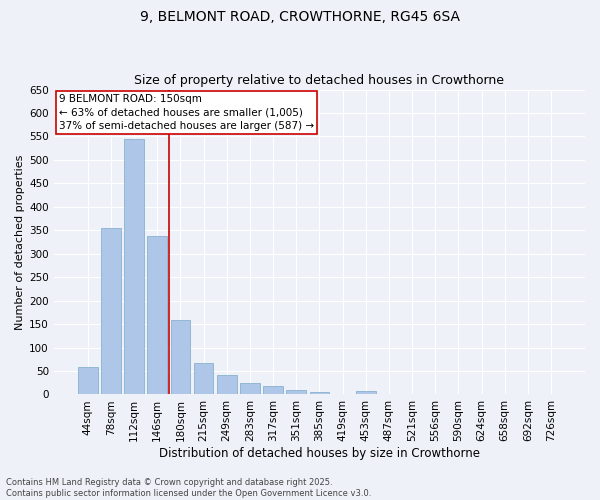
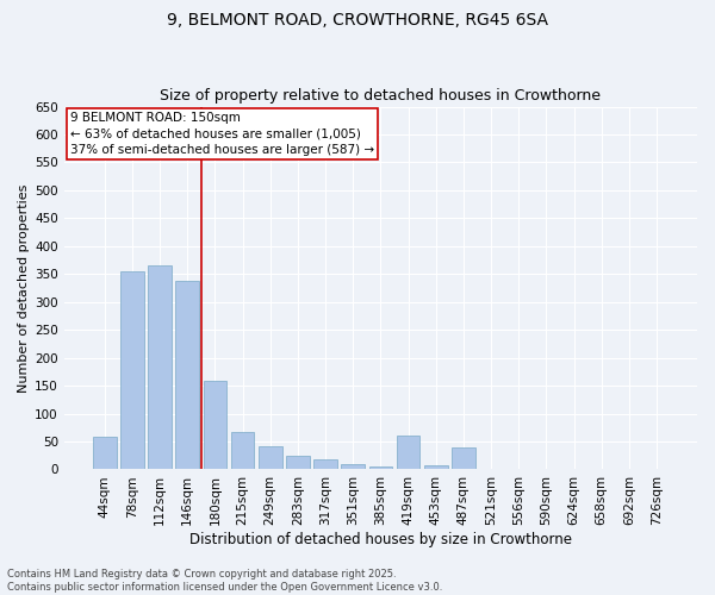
112sqm: 545 -> 365
419sqm: 1 -> 60
487sqm: 1 -> 40
